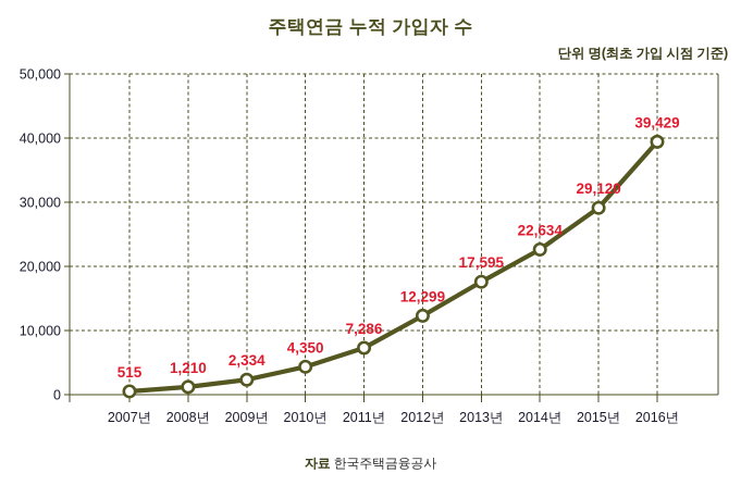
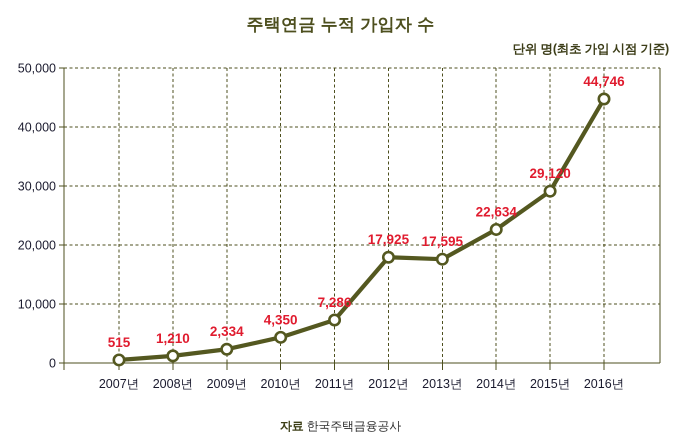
2012년: 12,299 -> 17,925
2016년: 39,429 -> 44,746
